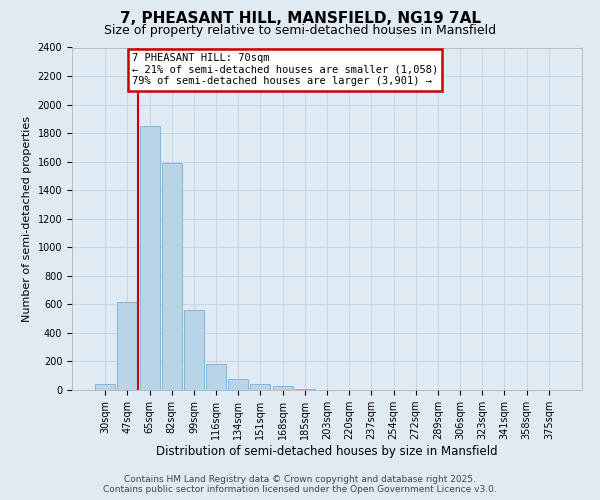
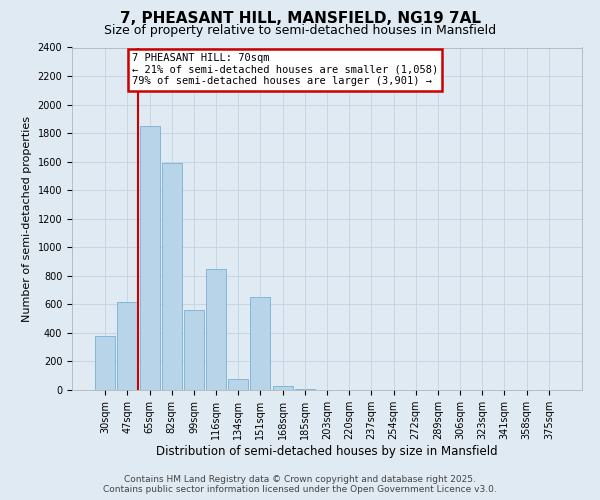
30sqm: 40 -> 380
116sqm: 180 -> 850
151sqm: 40 -> 650
